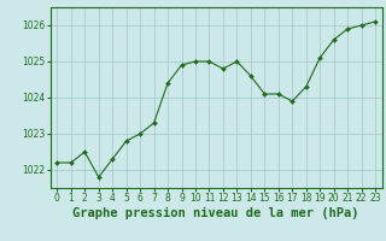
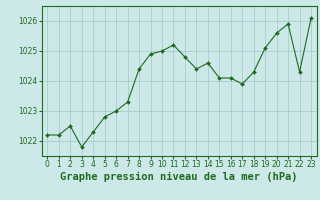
11: 1025.0 -> 1025.2
13: 1025.0 -> 1024.4
22: 1026.0 -> 1024.3
